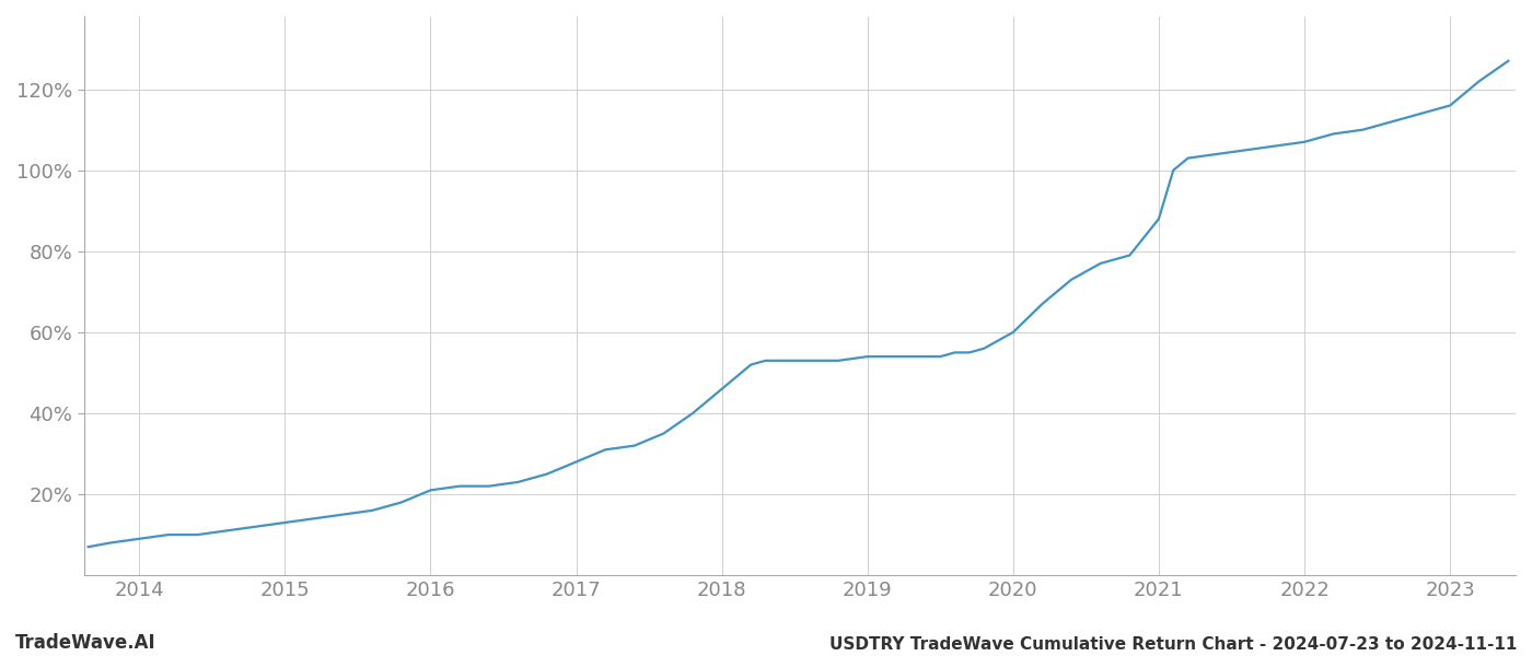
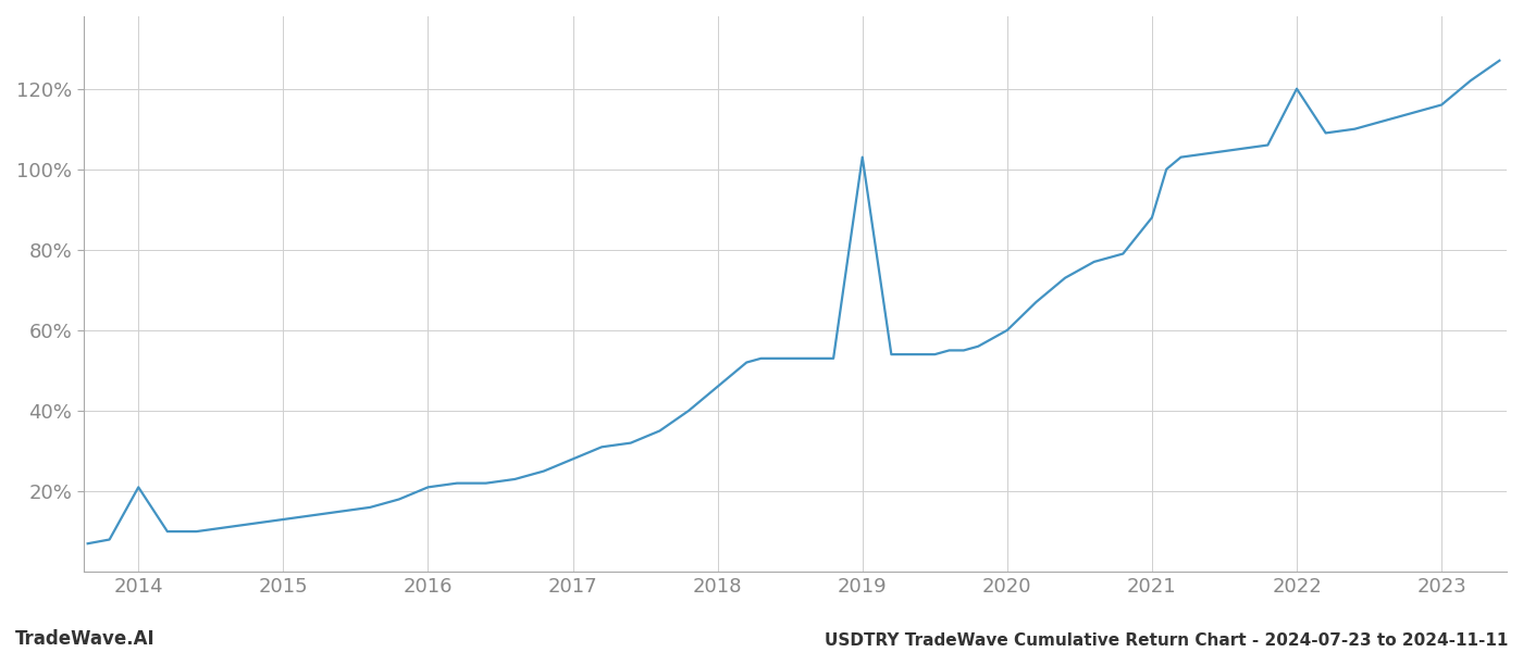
2014: 9% -> 21%
2019: 54% -> 103%
2022: 107% -> 120%
